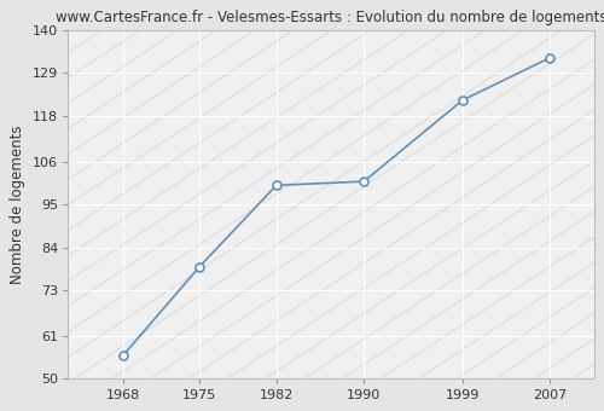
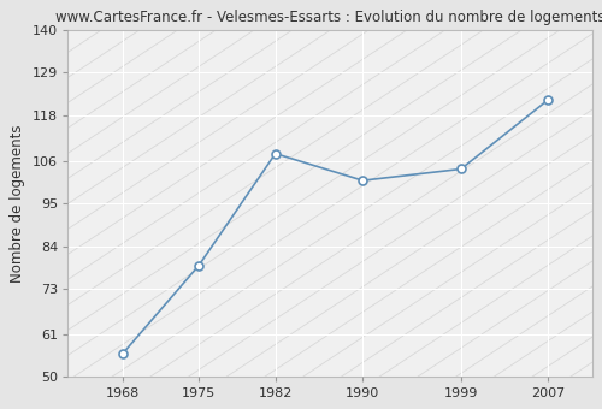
1982: 100 -> 108
1999: 122 -> 104
2007: 133 -> 122
